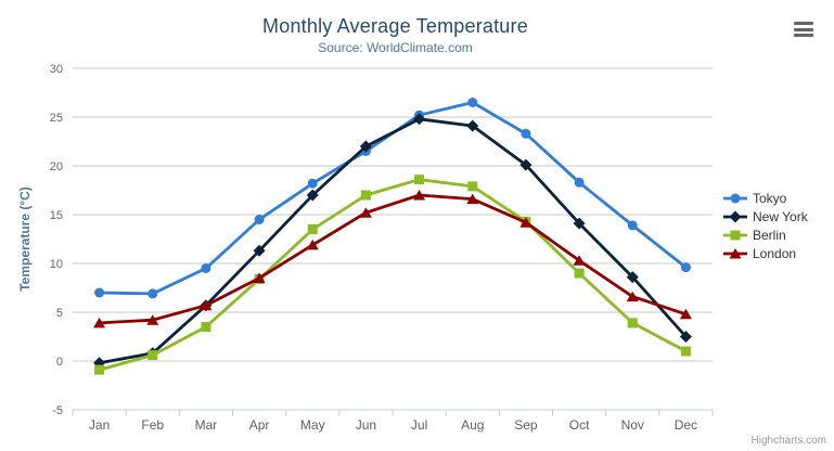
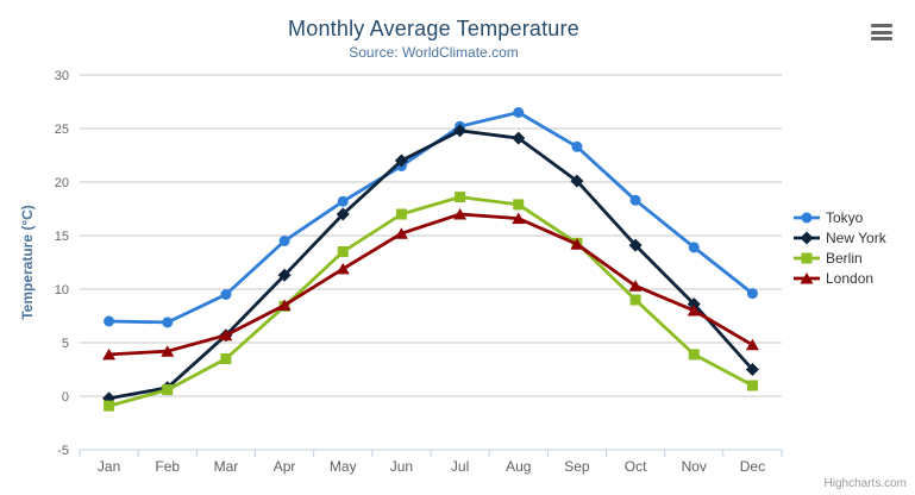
London/Nov: 7 -> 8
